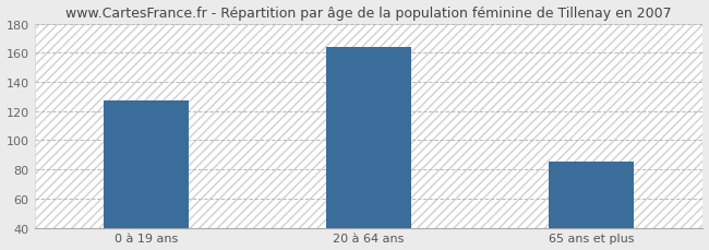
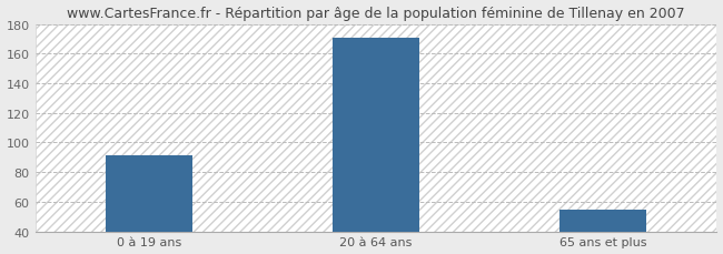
0 à 19 ans: 127 -> 91
20 à 64 ans: 164 -> 171
65 ans et plus: 85 -> 55
